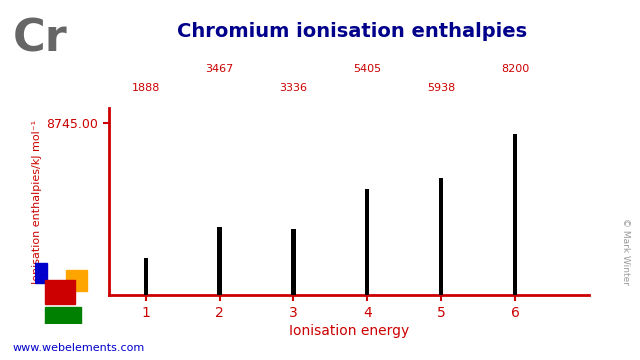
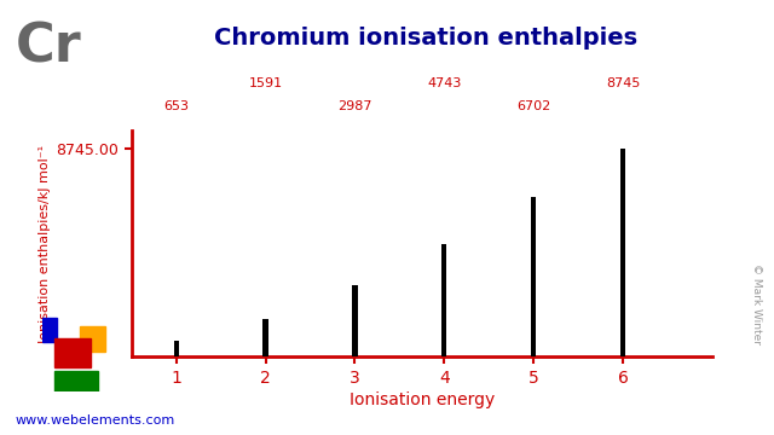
1: 1888 -> 653
2: 3467 -> 1591
3: 3336 -> 2987
4: 5405 -> 4743
5: 5938 -> 6702
6: 8200 -> 8745
